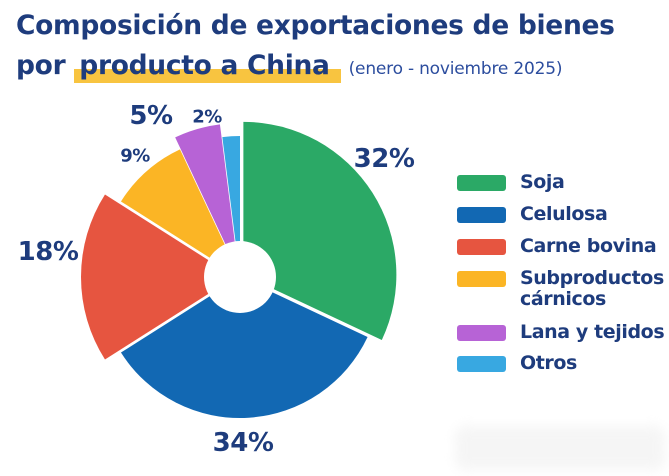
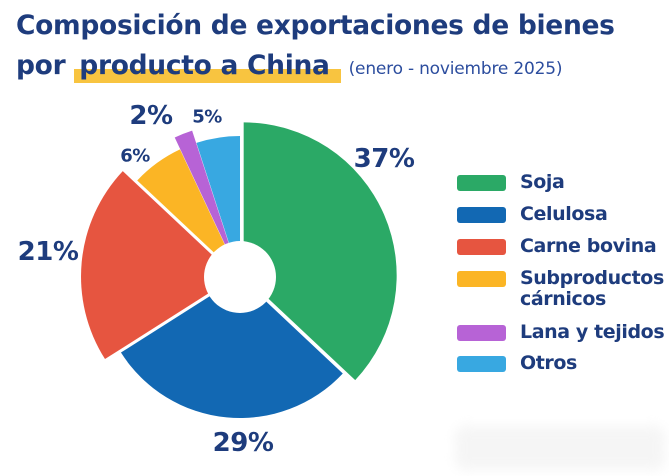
Soja: 32% -> 37%
Celulosa: 34% -> 29%
Carne bovina: 18% -> 21%
Subproductos cárnicos: 9% -> 6%
Lana y tejidos: 5% -> 2%
Otros: 2% -> 5%
